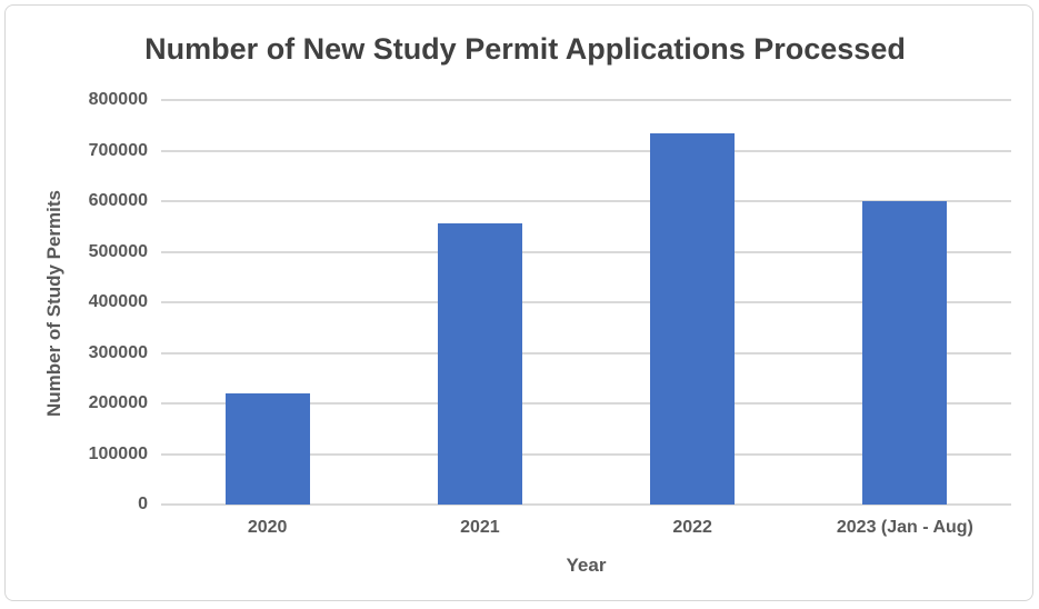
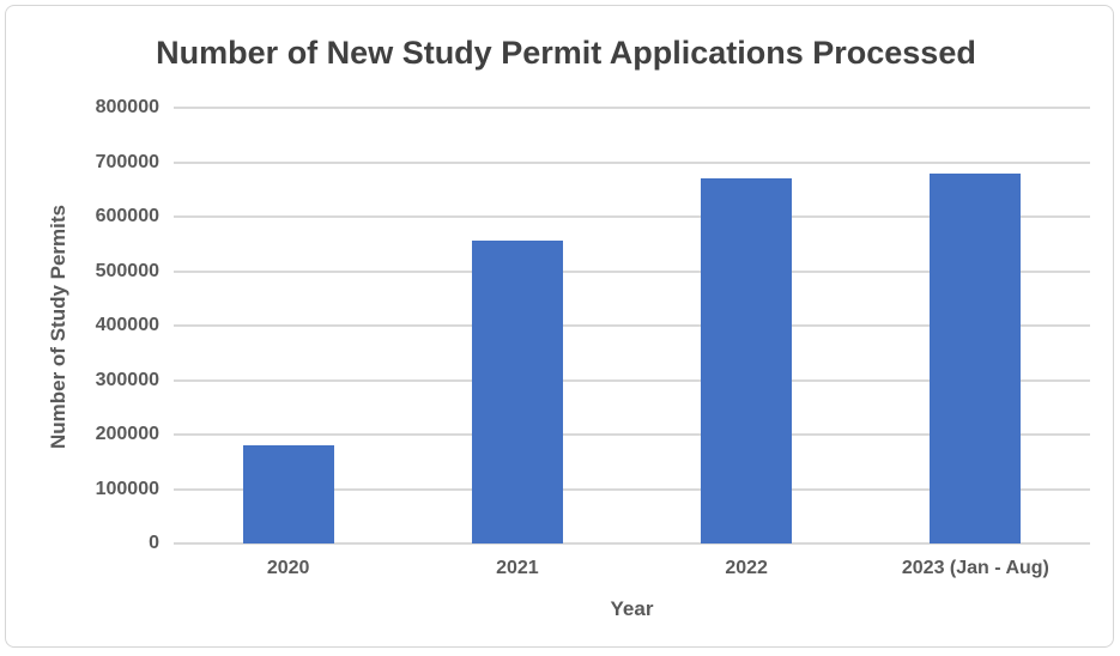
2020: 220000 -> 180000
2022: 740000 -> 670000
2023 (Jan - Aug): 600000 -> 680000
